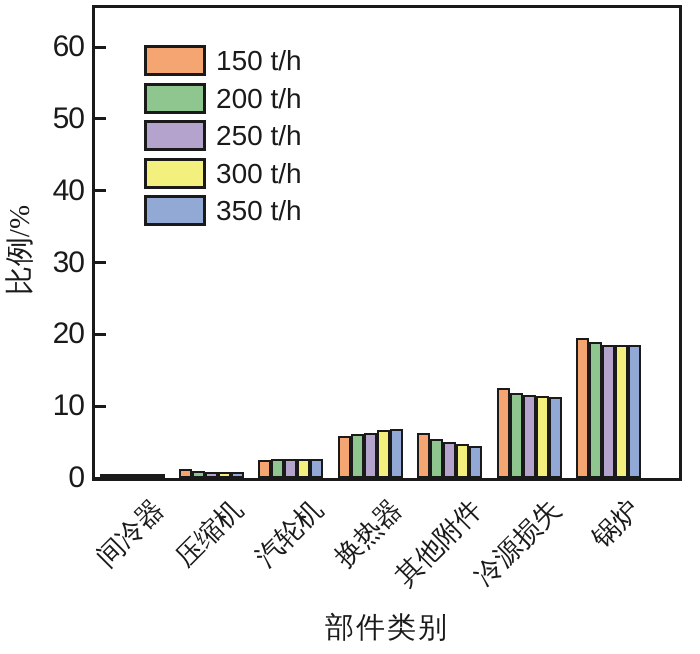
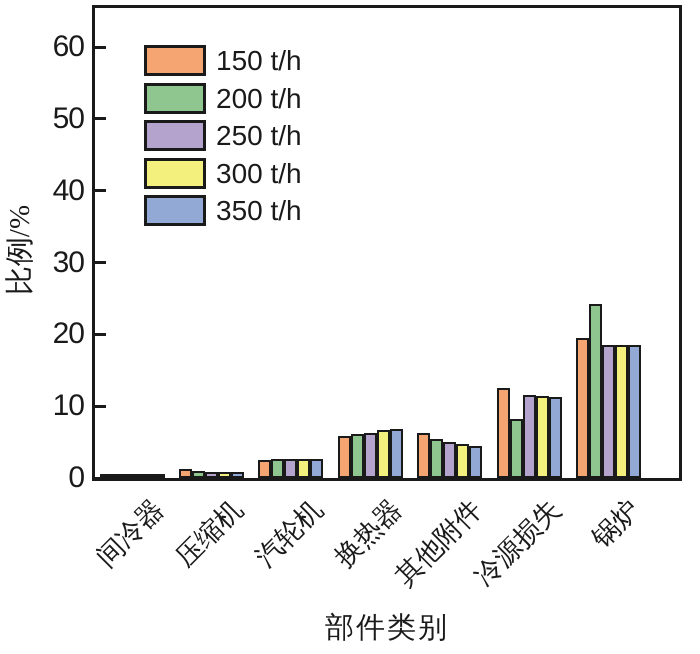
200 t/h/冷源损失: 12 -> 8
200 t/h/锅炉: 19 -> 24
